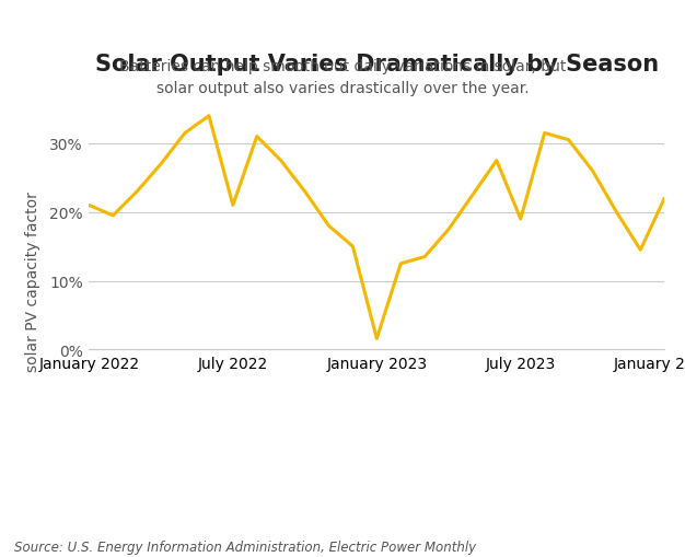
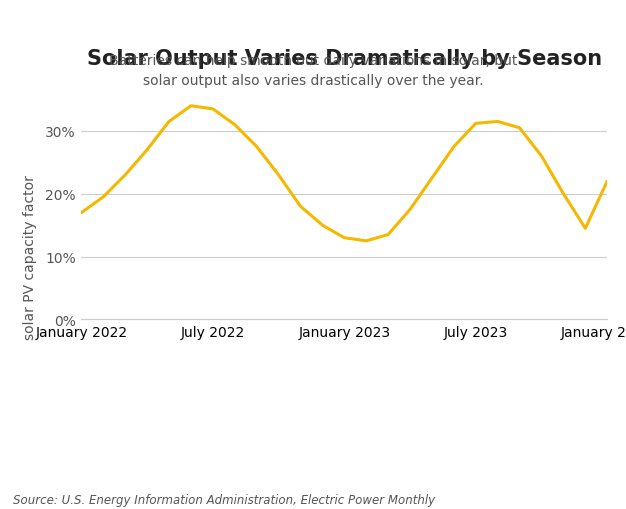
January 2022: 21.0% -> 17.0%
July 2022: 21.0% -> 33.5%
January 2023: 1.6% -> 13.0%
July 2023: 19.0% -> 31.2%
